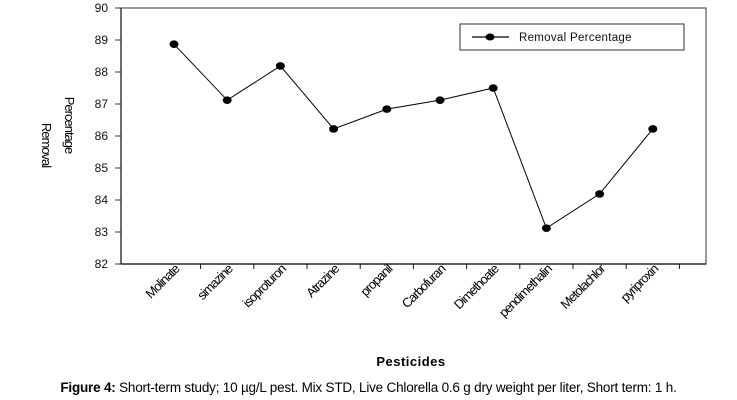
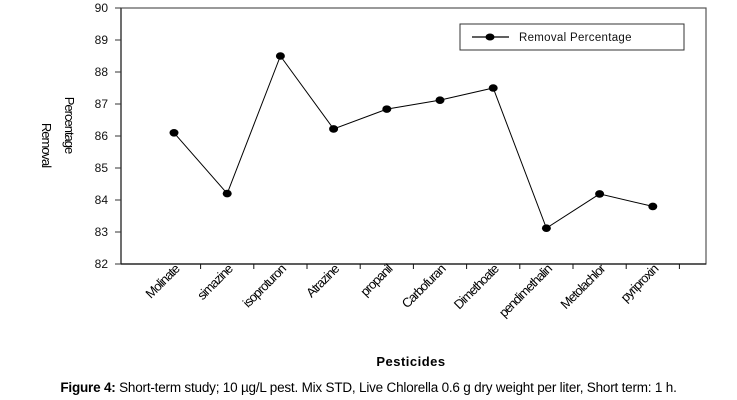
Molinate: 88.9 -> 86.1
simazine: 87.1 -> 84.2
isoproturon: 88.2 -> 88.5
pyriproxin: 86.2 -> 83.8
